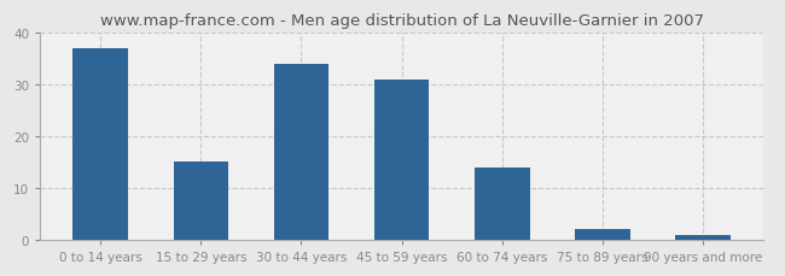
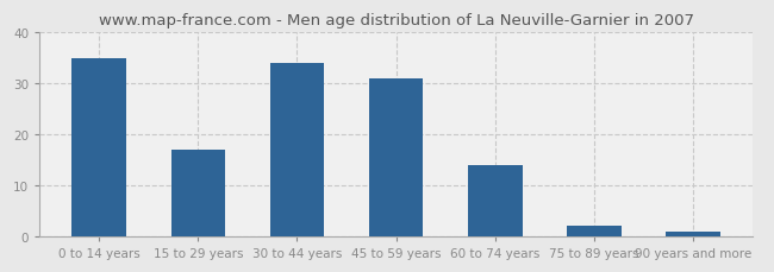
0 to 14 years: 37 -> 35
15 to 29 years: 15 -> 17
